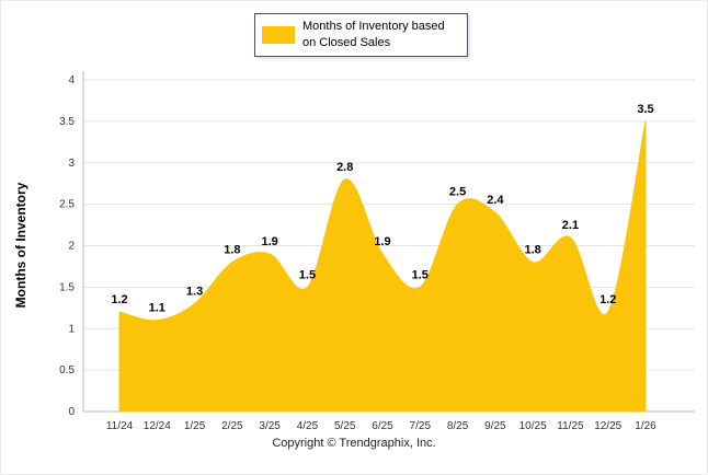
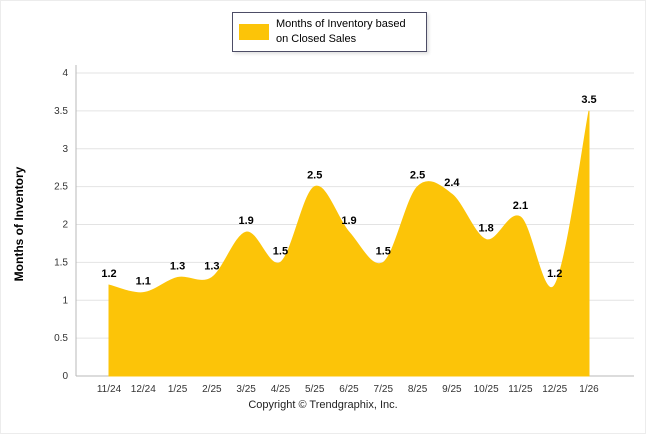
2/25: 1.8 -> 1.3
5/25: 2.8 -> 2.5
